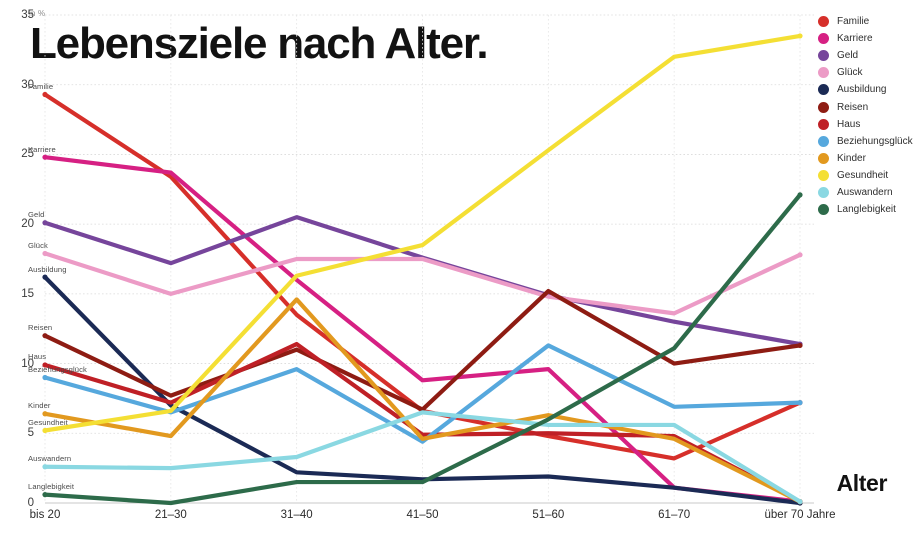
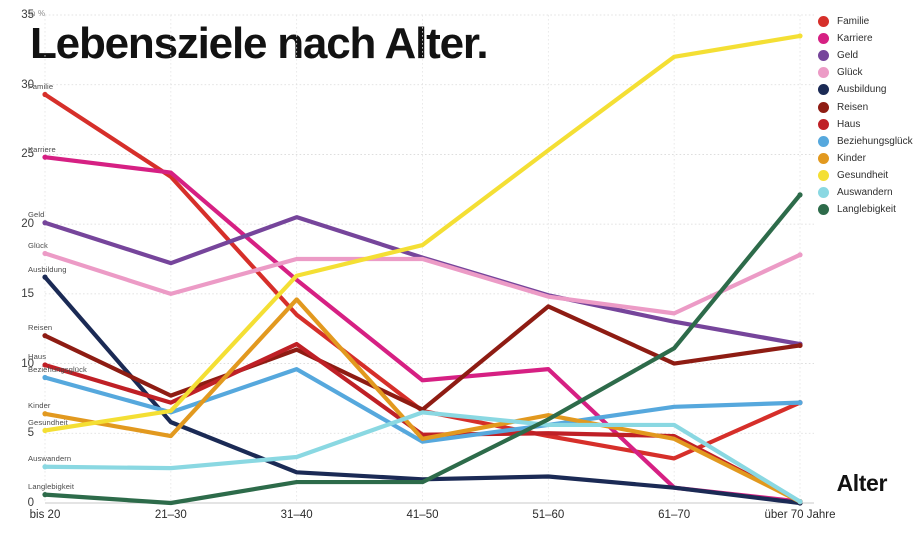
Ausbildung/21–30: 7.0 -> 5.8
Reisen/51–60: 15.2 -> 14.1
Beziehungsglück/51–60: 11.3 -> 5.6
